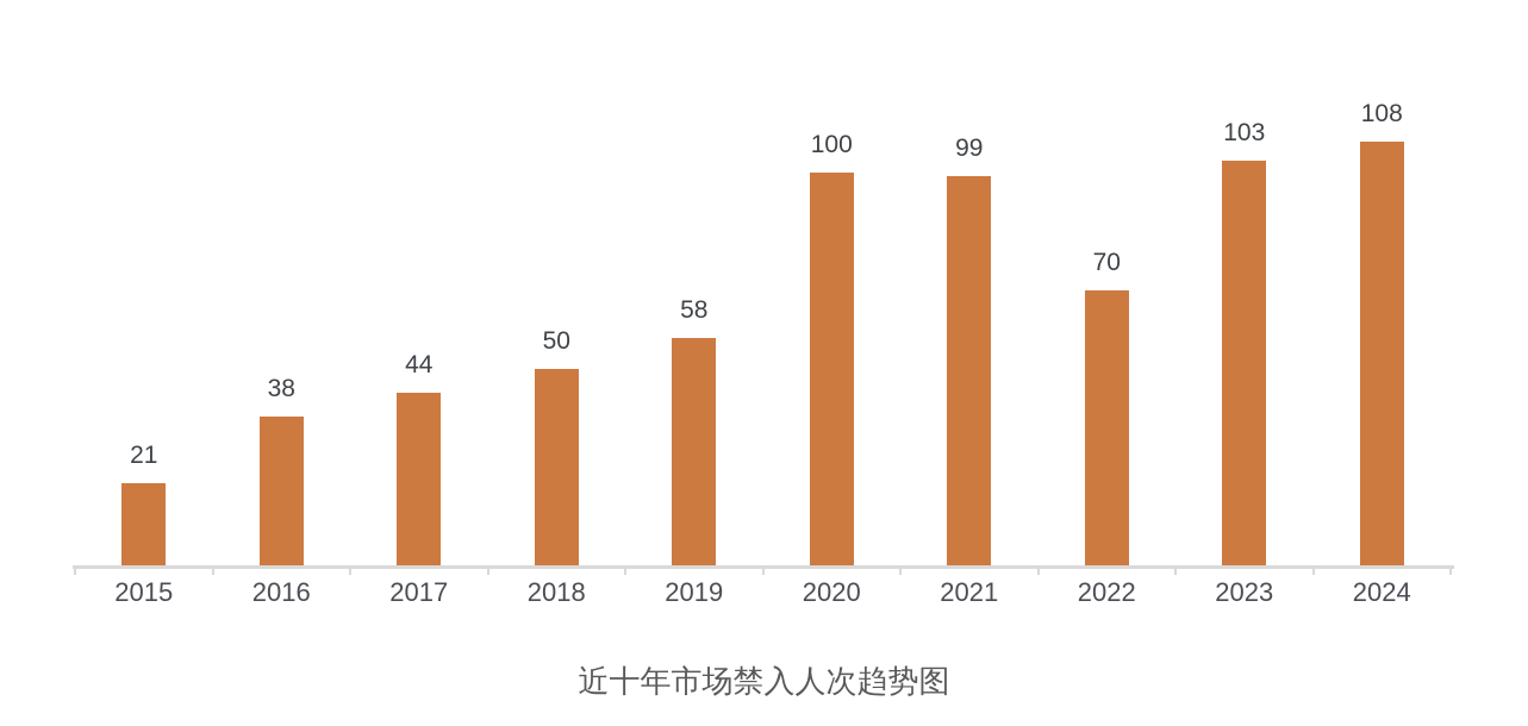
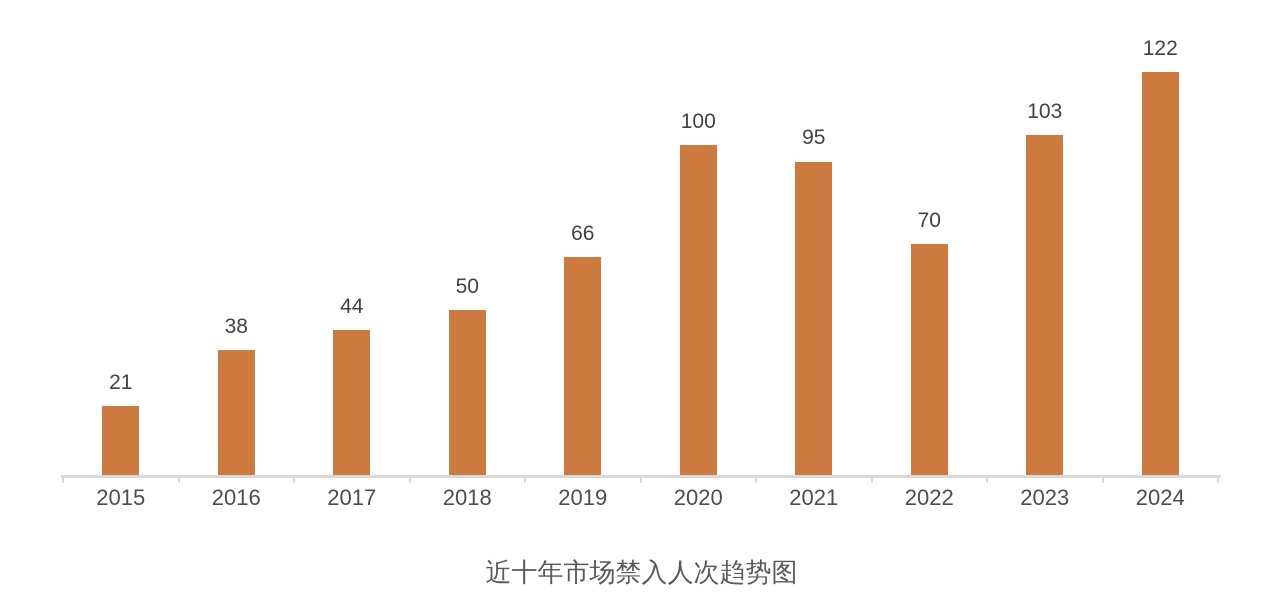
2019: 58 -> 66
2021: 99 -> 95
2024: 108 -> 122
